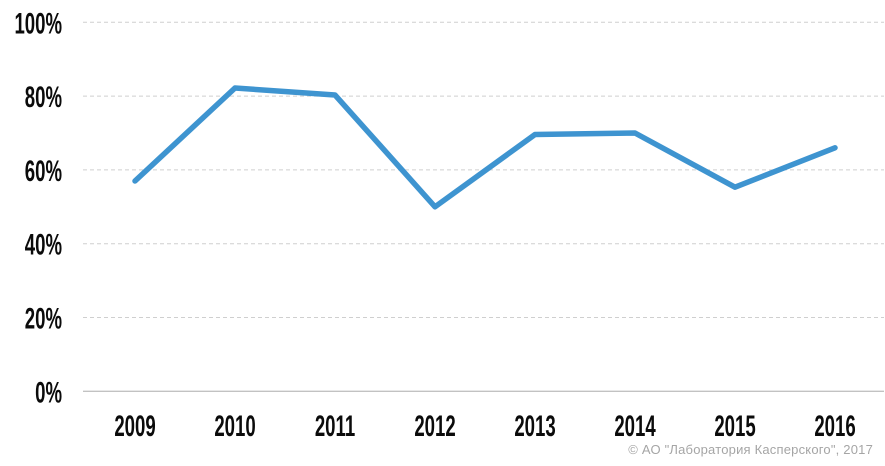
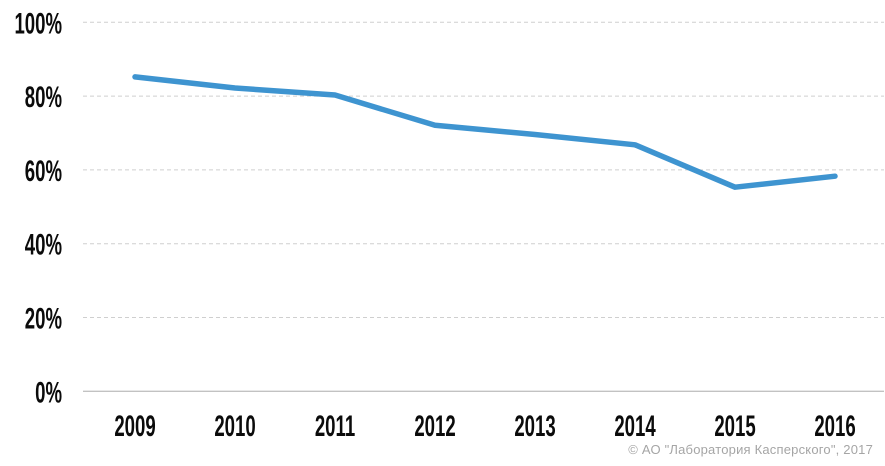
2009: 57% -> 85%
2012: 50% -> 72%
2014: 70% -> 67%
2016: 66% -> 58%
